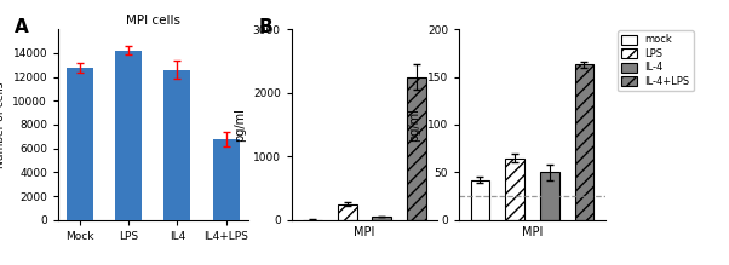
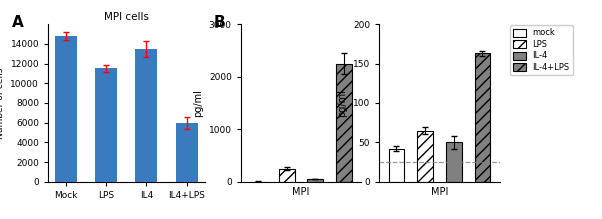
MPI cells/Mock: 12800 -> 14800
MPI cells/LPS: 14200 -> 11500
MPI cells/IL4: 12600 -> 13500
MPI cells/IL4+LPS: 6800 -> 6000
